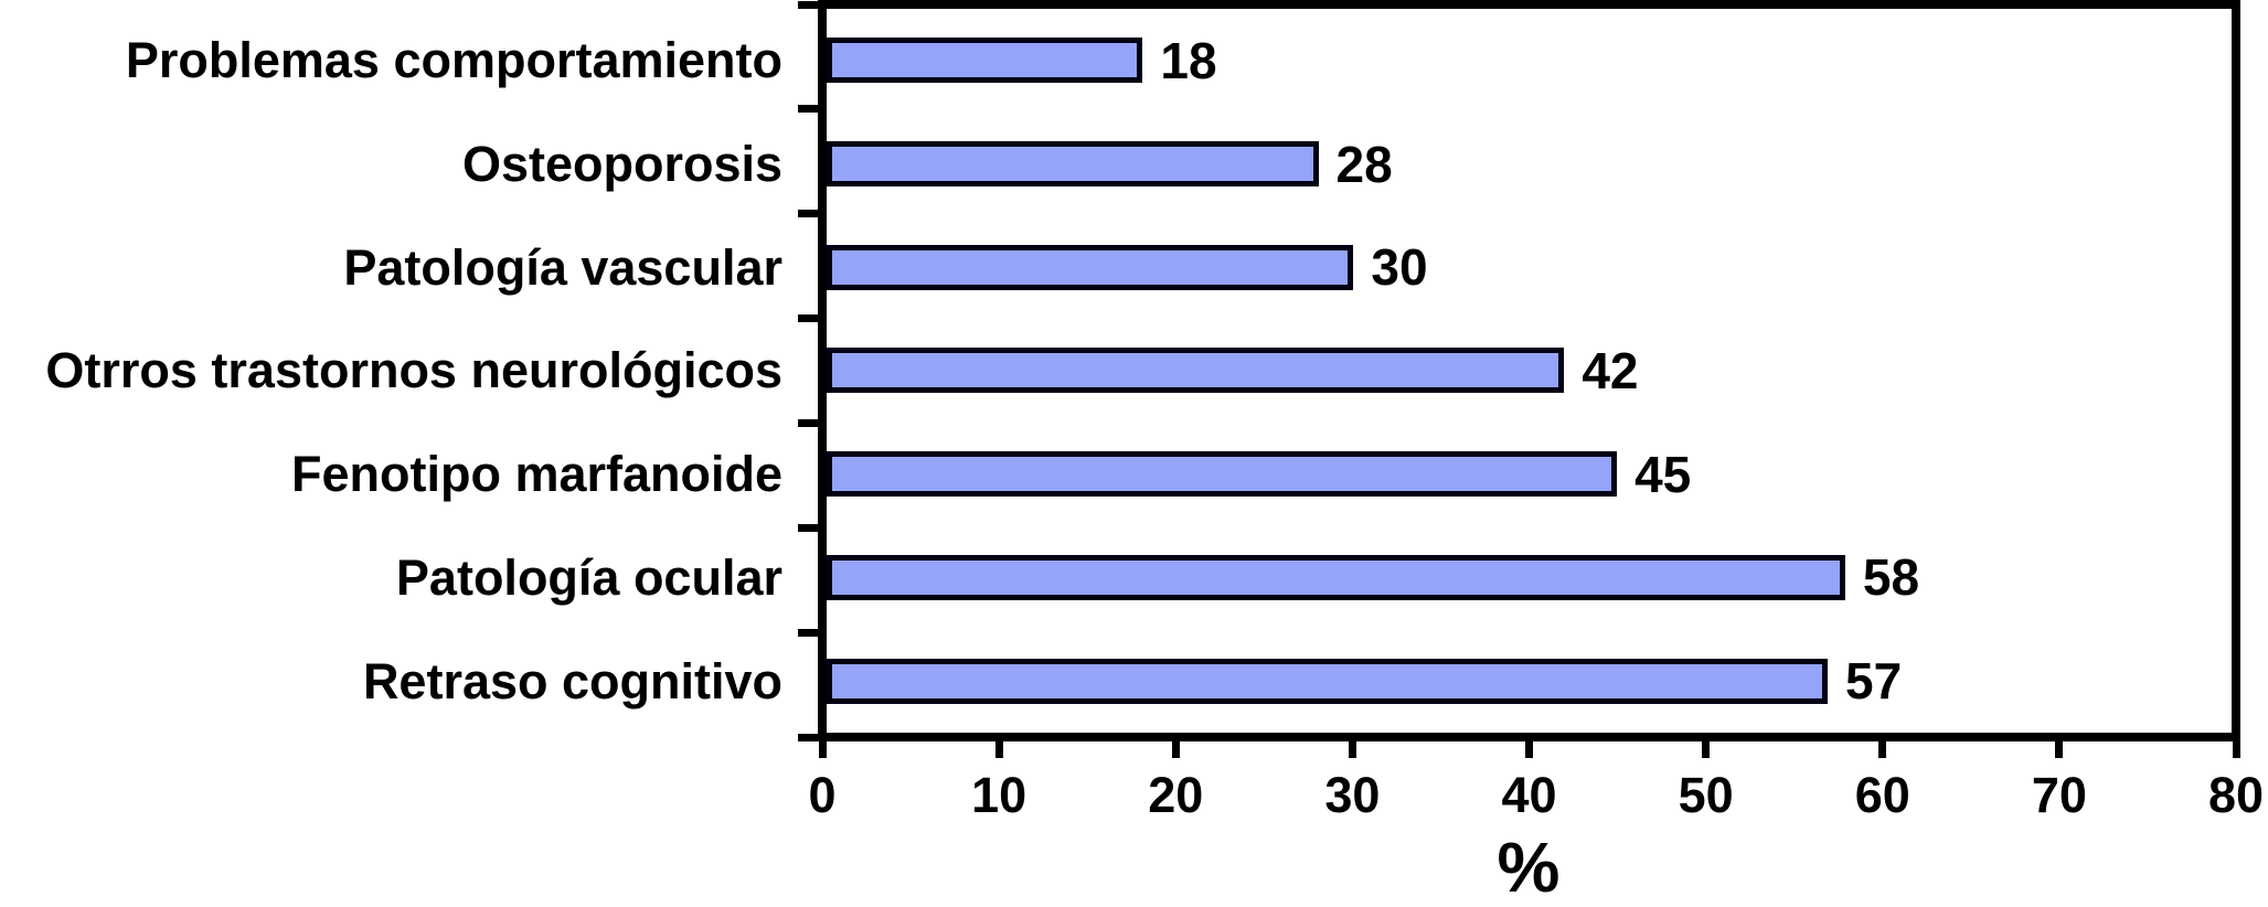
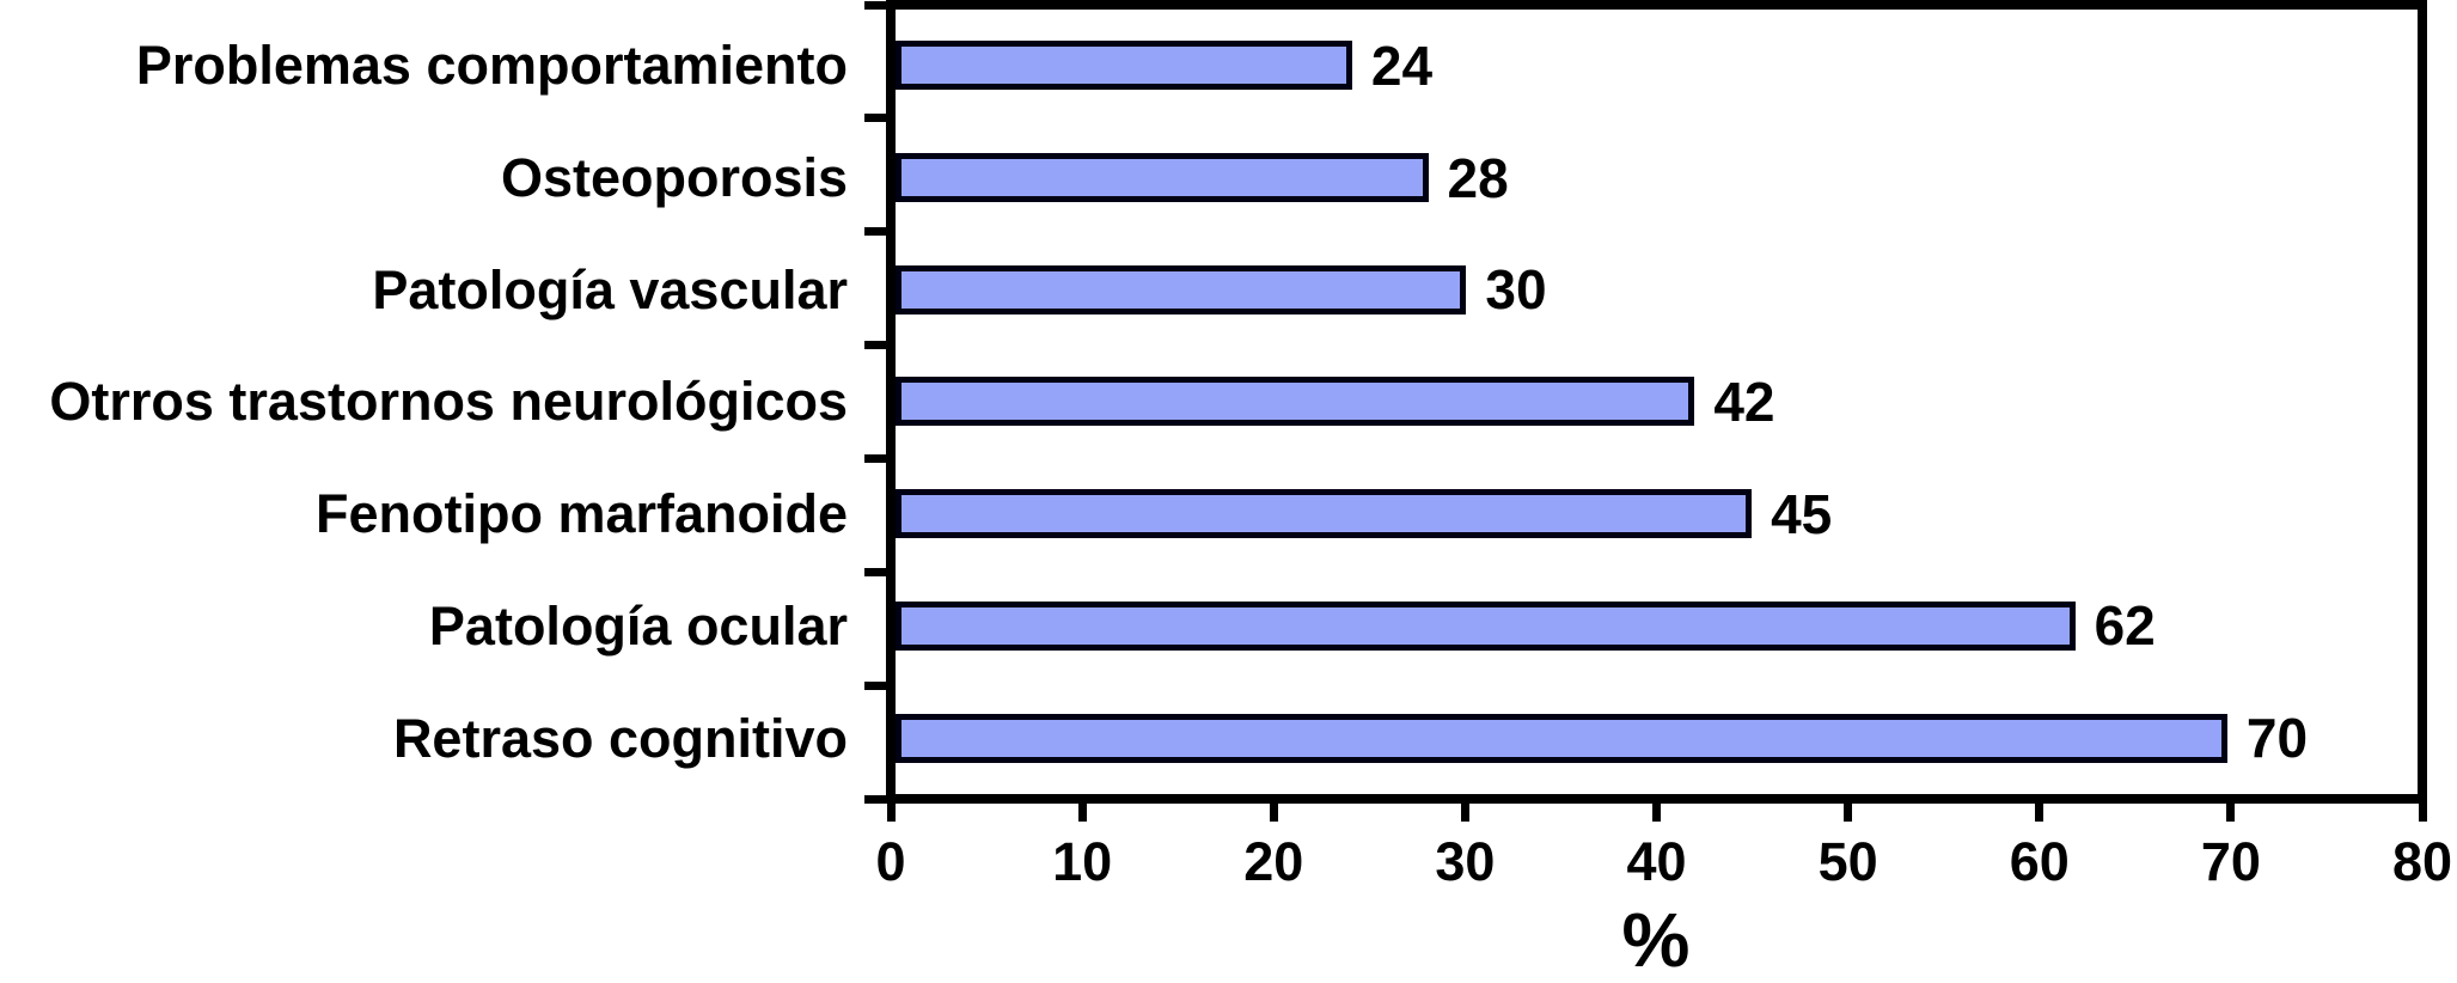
Problemas comportamiento: 18 -> 24
Patología ocular: 58 -> 62
Retraso cognitivo: 57 -> 70
